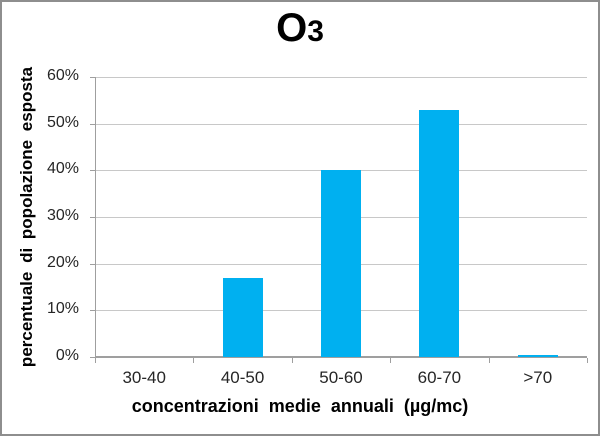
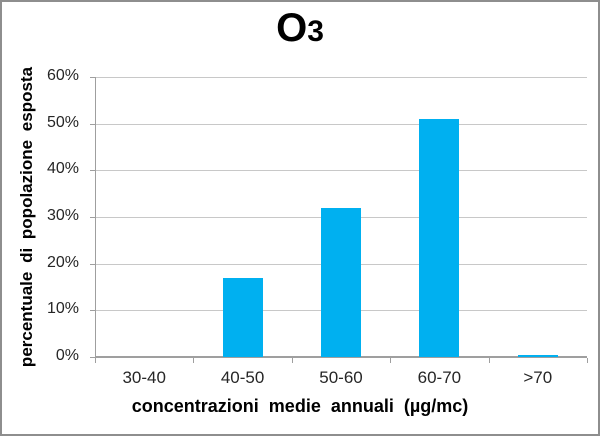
50-60: 40% -> 32%
60-70: 53% -> 51%
